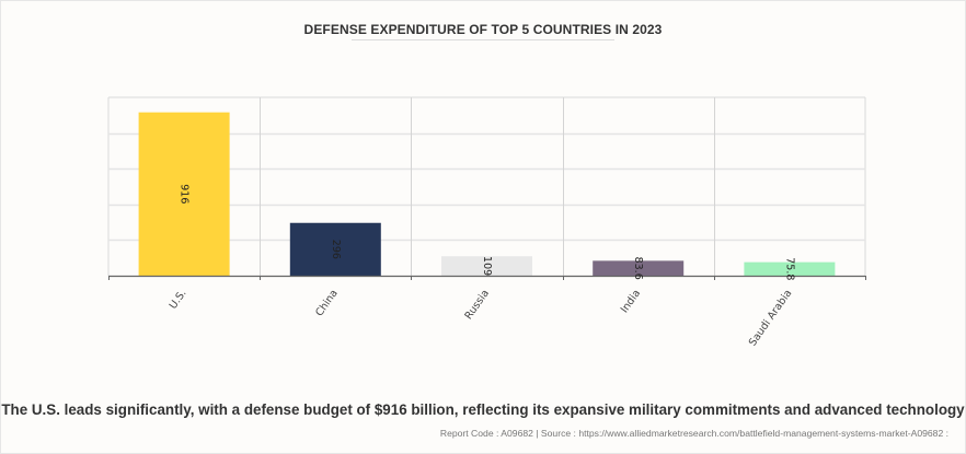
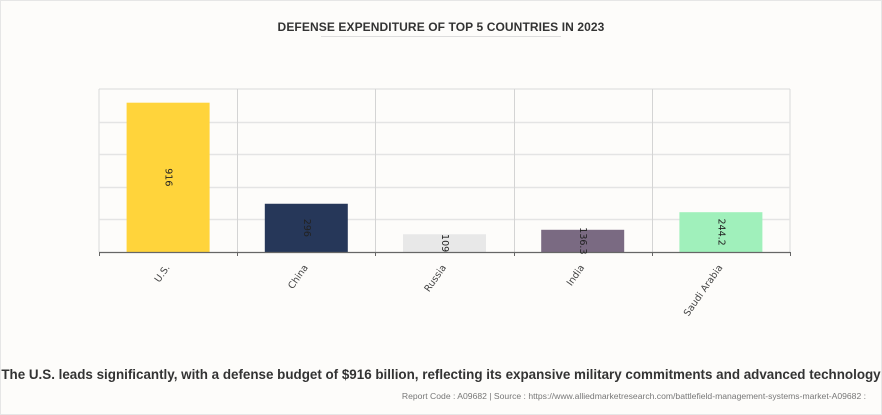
India: 83.6 -> 136.3
Saudi Arabia: 75.8 -> 244.2
